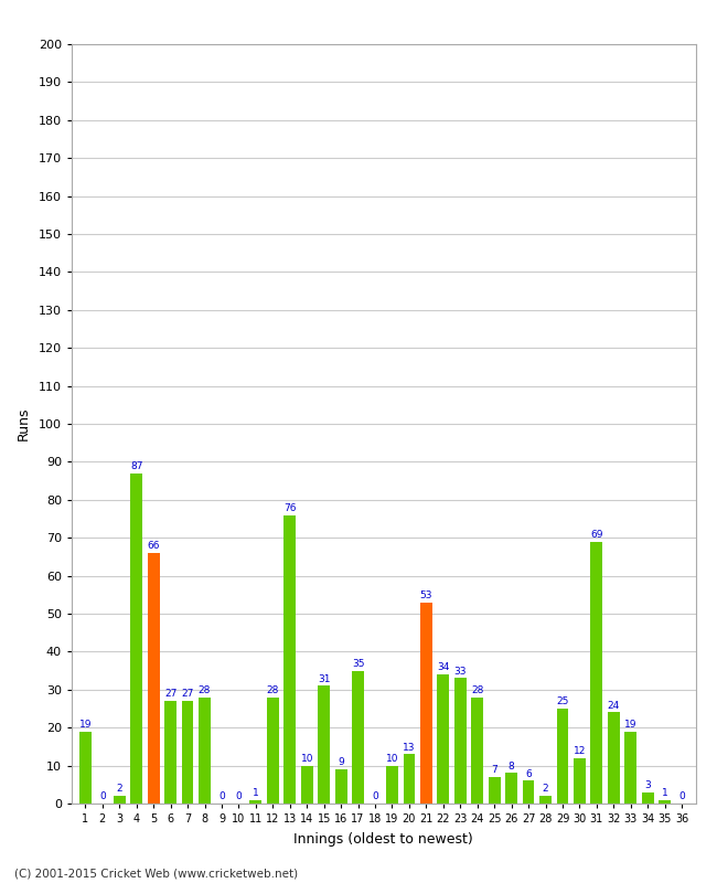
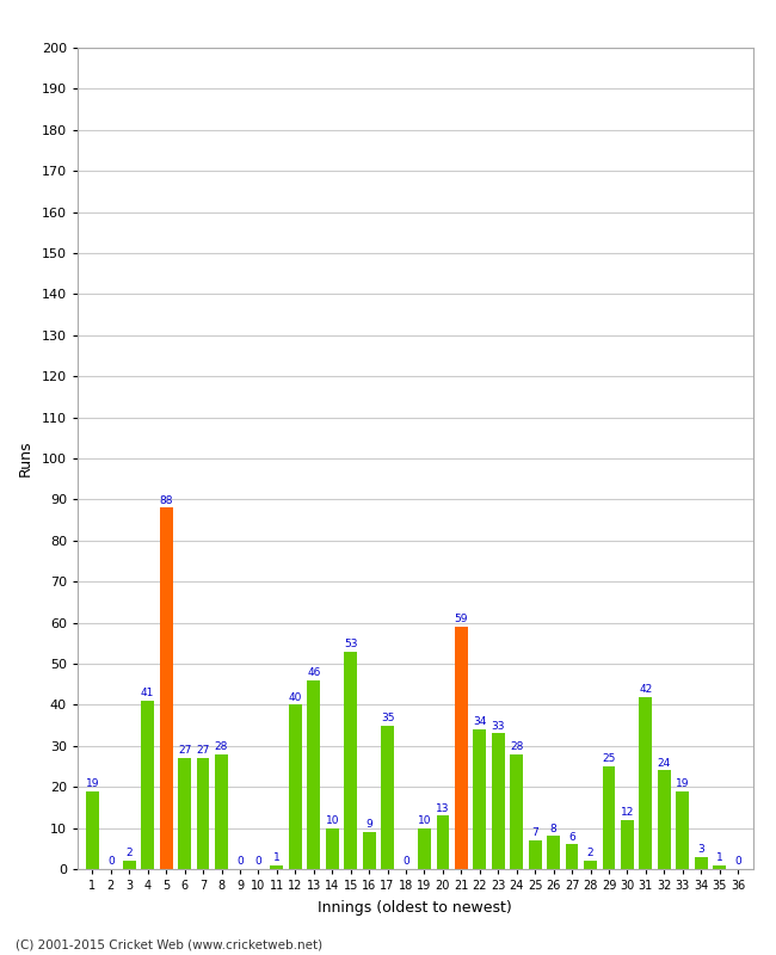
4: 87 -> 41
5: 66 -> 88
12: 28 -> 40
13: 76 -> 46
15: 31 -> 53
21: 53 -> 59
31: 69 -> 42
